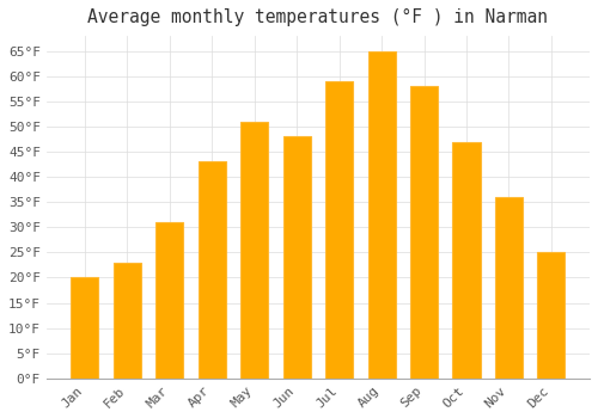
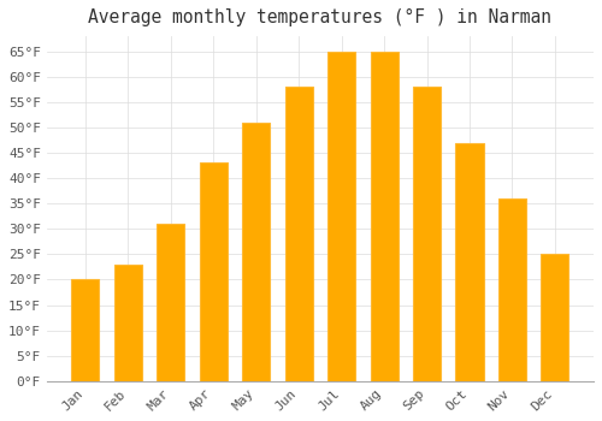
Jun: 48°F -> 58°F
Jul: 59°F -> 65°F
